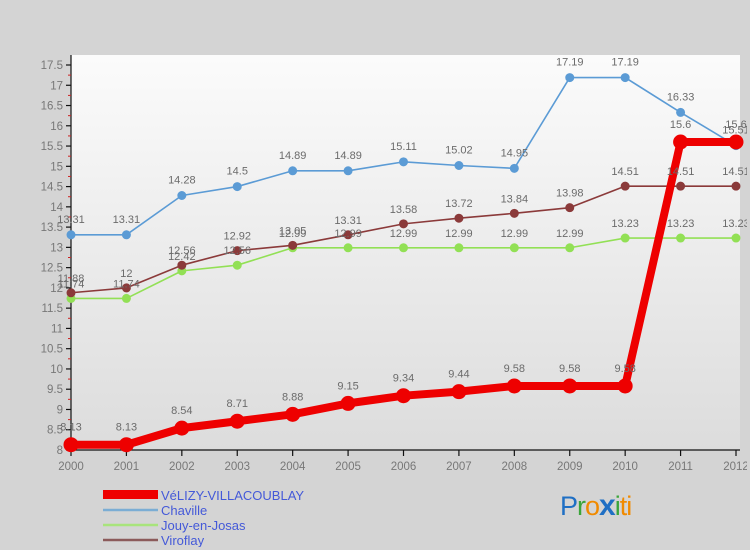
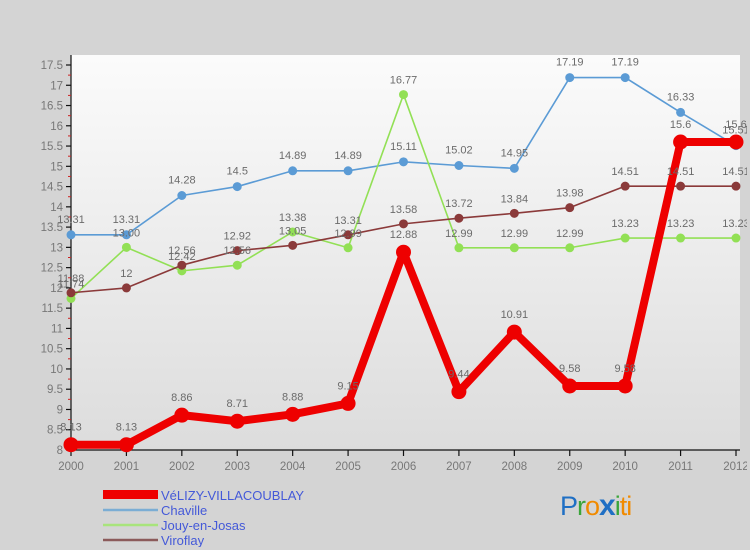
Jouy-en-Josas/2001: 11.74 -> 13.00
VéLIZY-VILLACOUBLAY/2002: 8.54 -> 8.86
Jouy-en-Josas/2004: 12.99 -> 13.38
VéLIZY-VILLACOUBLAY/2006: 9.34 -> 12.88
Jouy-en-Josas/2006: 12.99 -> 16.77
VéLIZY-VILLACOUBLAY/2008: 9.58 -> 10.91
